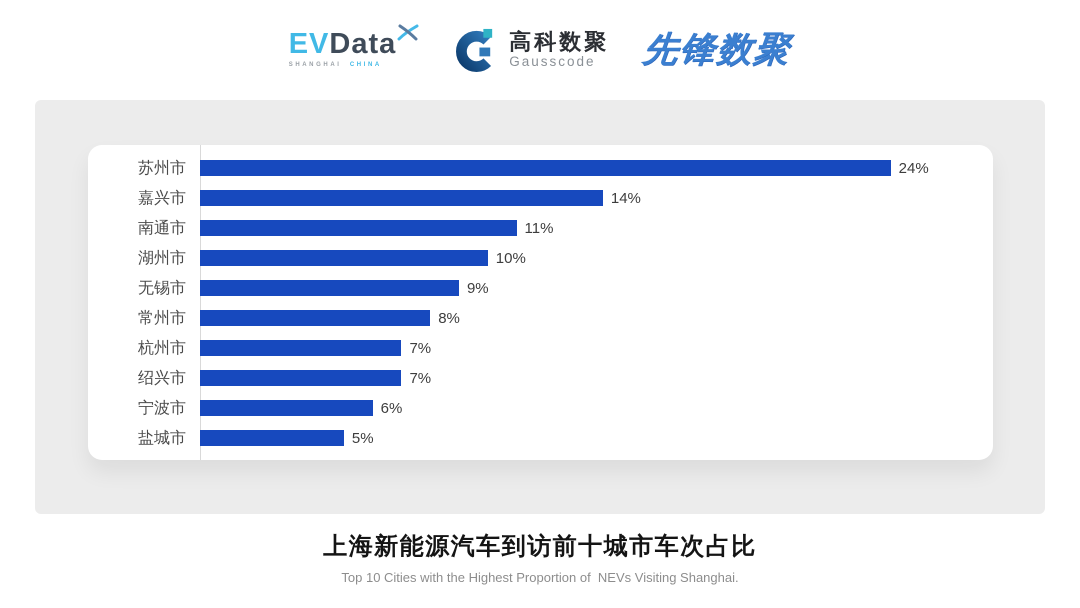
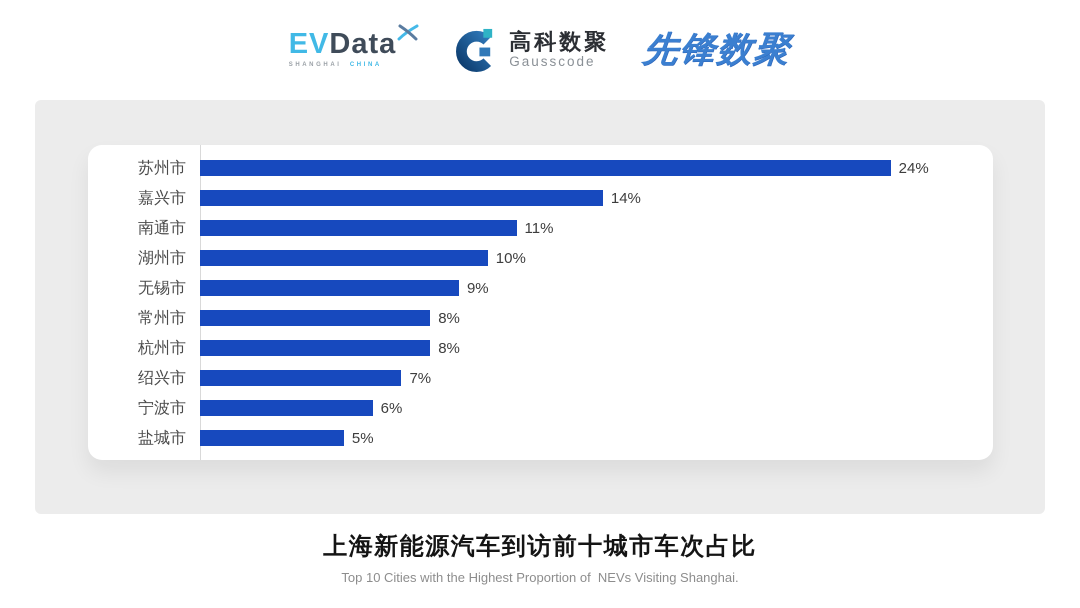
杭州市: 7% -> 8%
